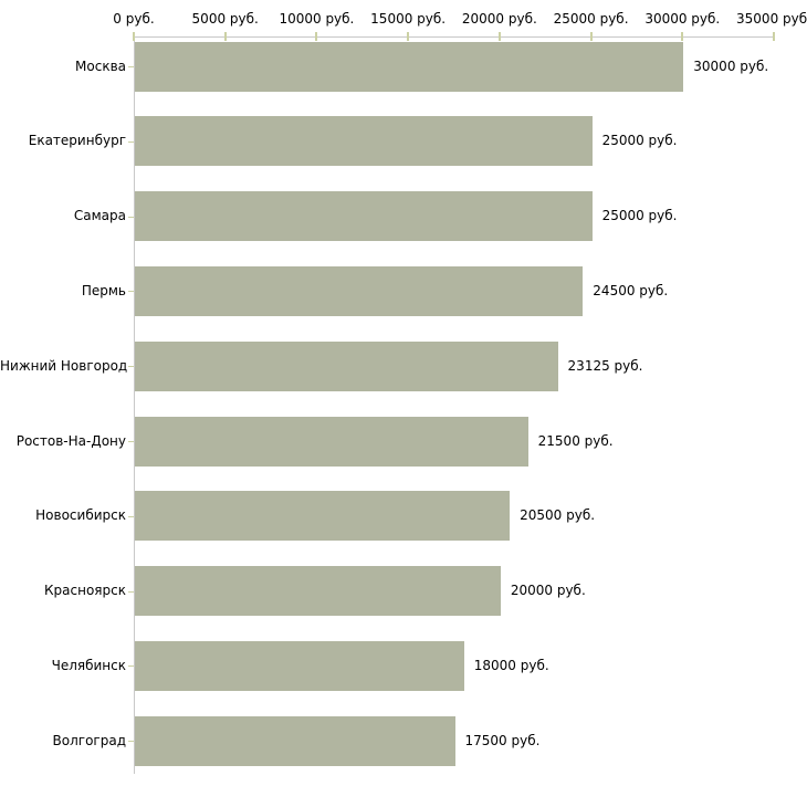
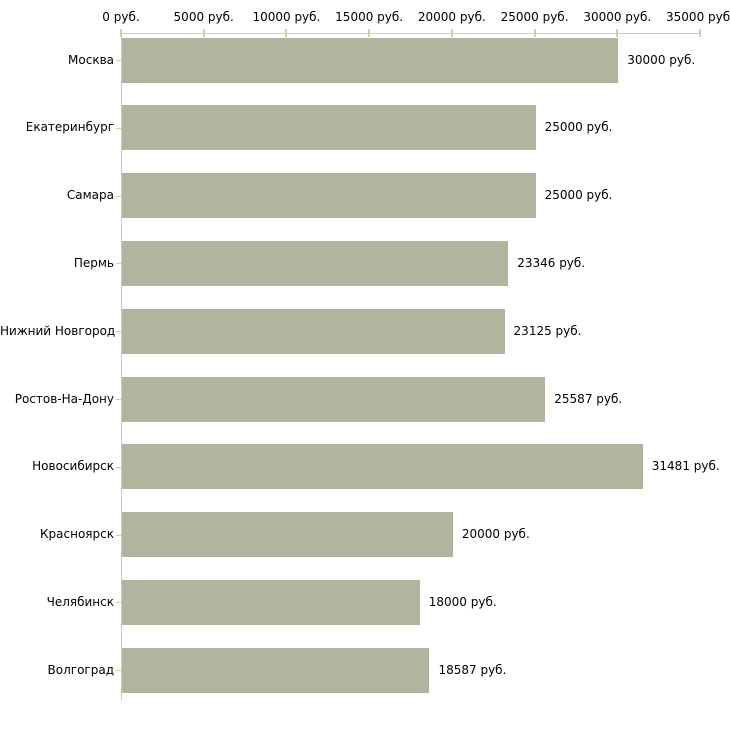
Пермь: 24500 -> 23346
Ростов-На-Дону: 21500 -> 25587
Новосибирск: 20500 -> 31481
Волгоград: 17500 -> 18587
